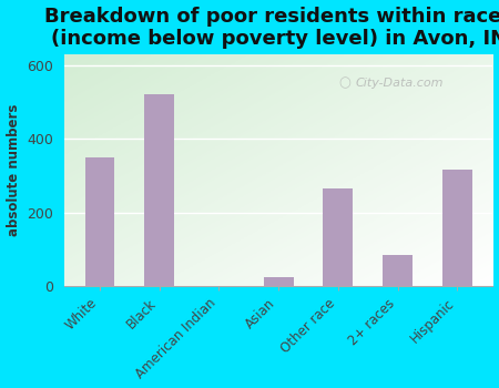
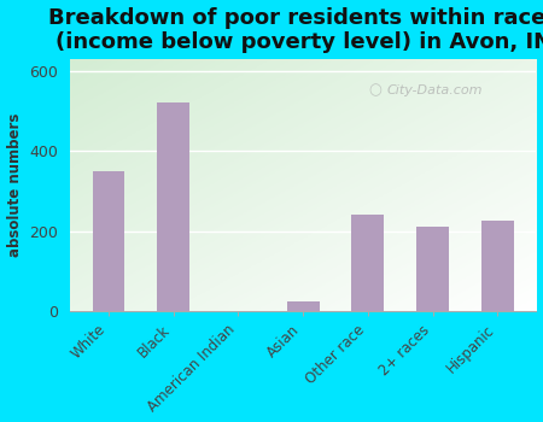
Other race: 265 -> 240
2+ races: 85 -> 210
Hispanic: 315 -> 225
